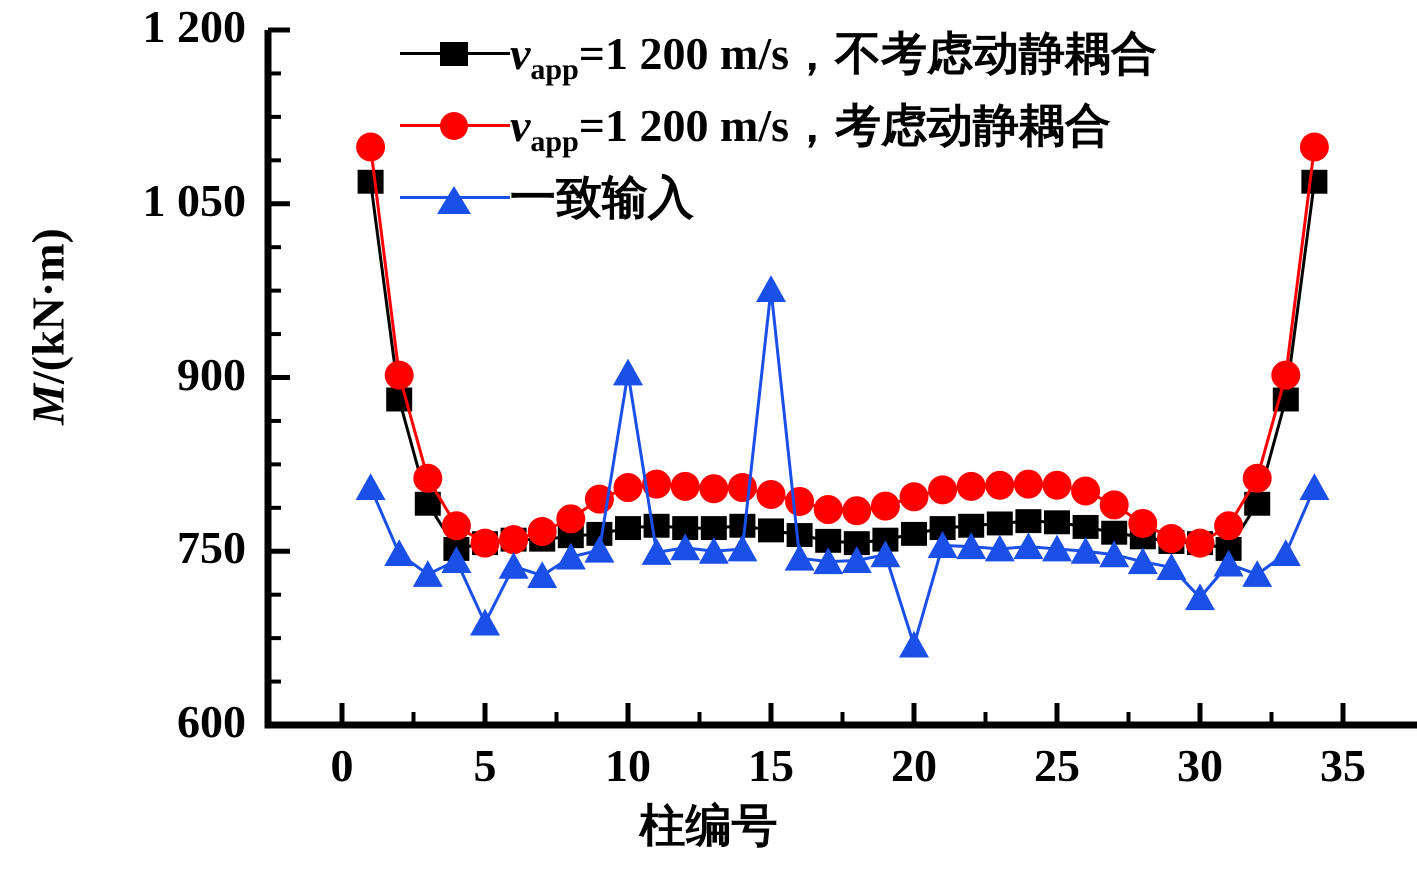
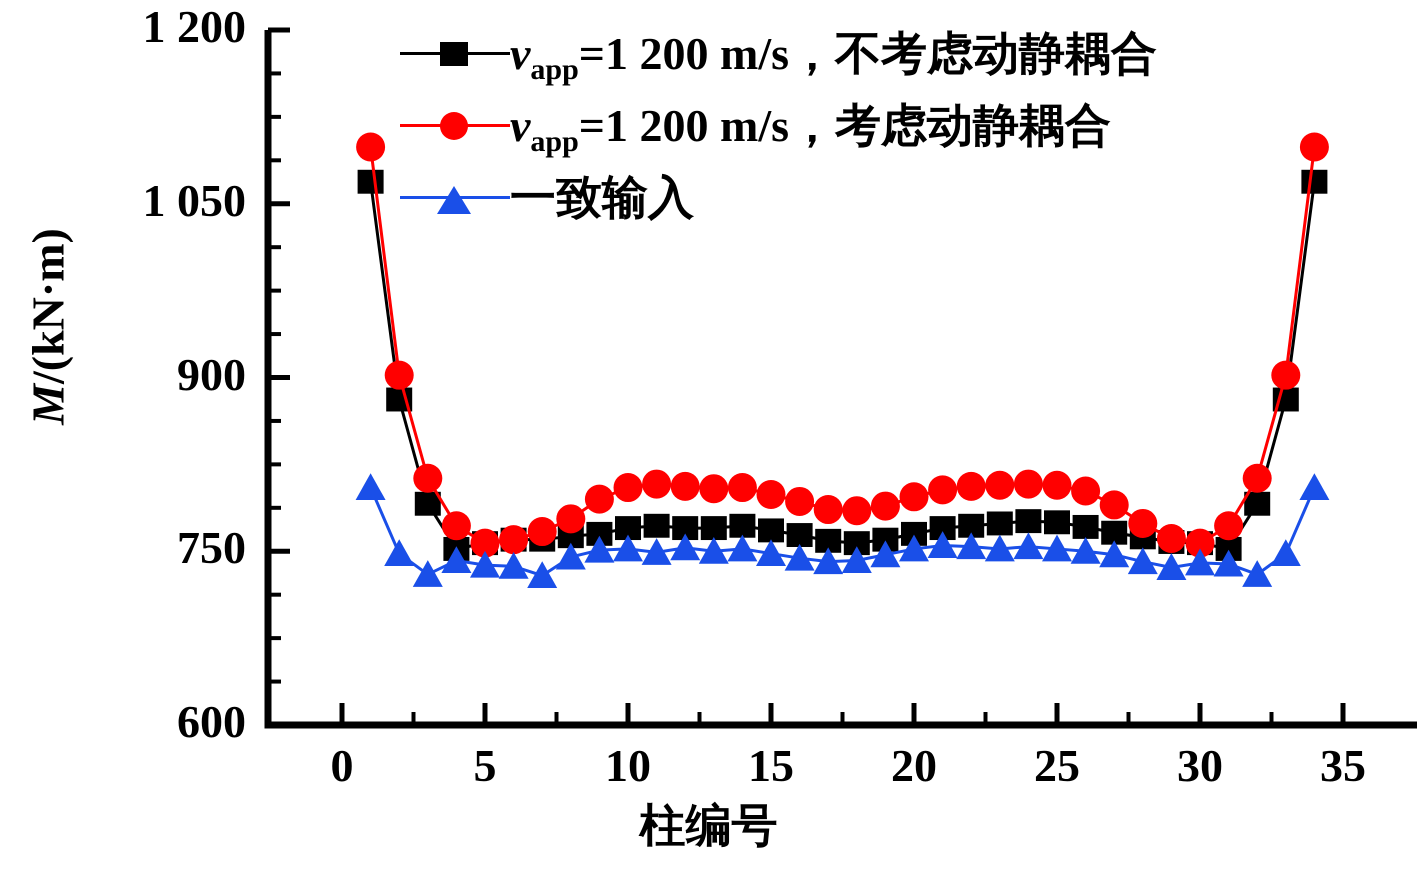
一致输入/5: 688 -> 738
一致输入/10: 904 -> 752
一致输入/15: 976 -> 748
一致输入/20: 669 -> 752
一致输入/30: 710 -> 740
